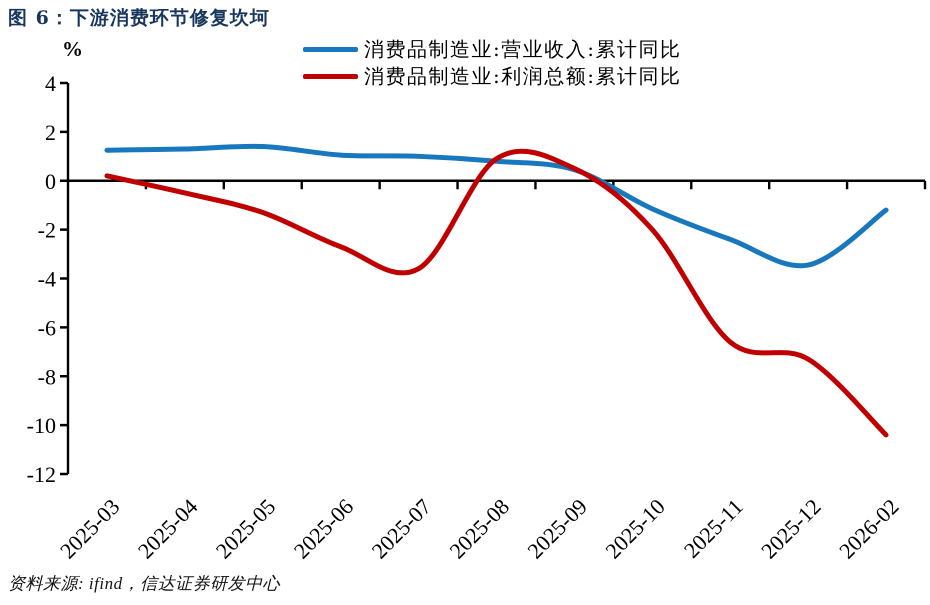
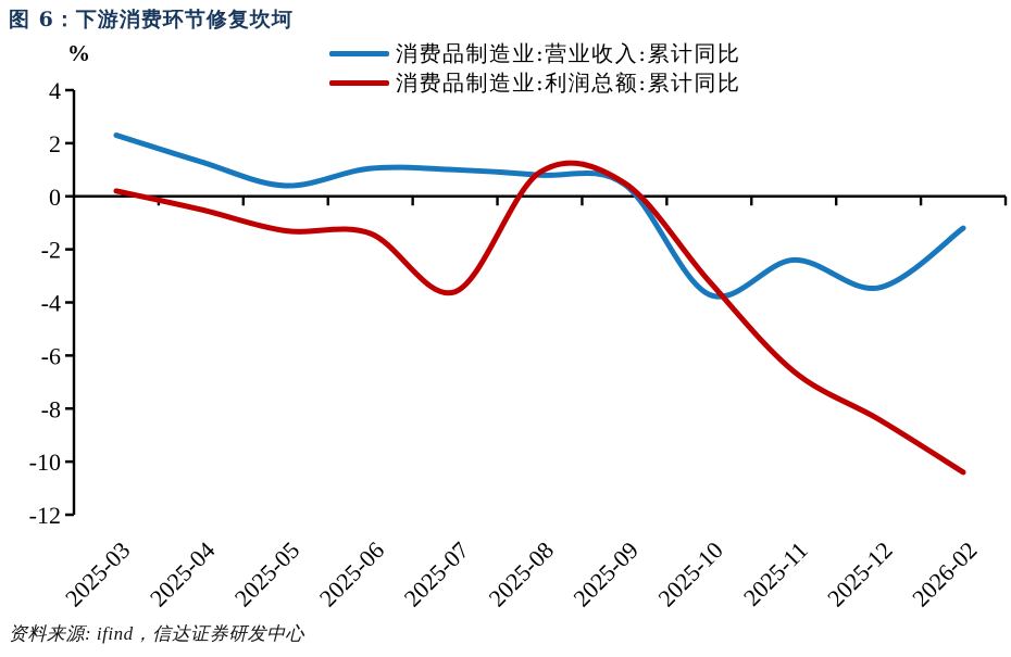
消费品制造业:营业收入:累计同比/2025-03: 1.2 -> 2.3
消费品制造业:营业收入:累计同比/2025-05: 1.4 -> 0.4
消费品制造业:利润总额:累计同比/2025-06: -2.7 -> -1.4
消费品制造业:营业收入:累计同比/2025-10: -1.1 -> -3.7
消费品制造业:利润总额:累计同比/2025-10: -2.0 -> -3.2
消费品制造业:利润总额:累计同比/2025-12: -7.3 -> -8.4
